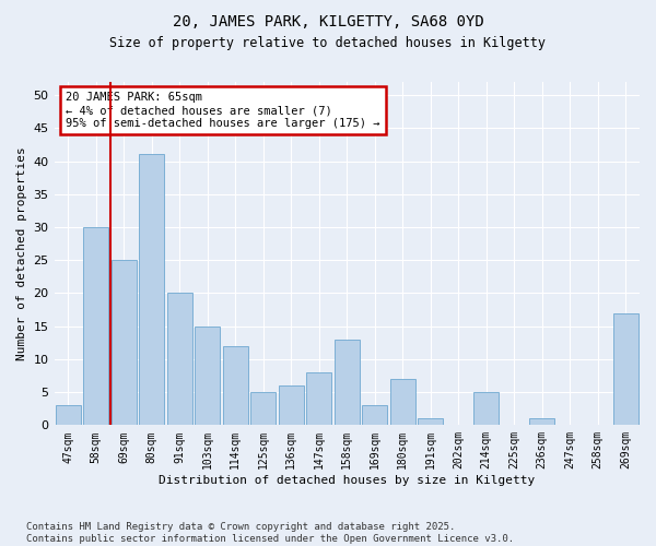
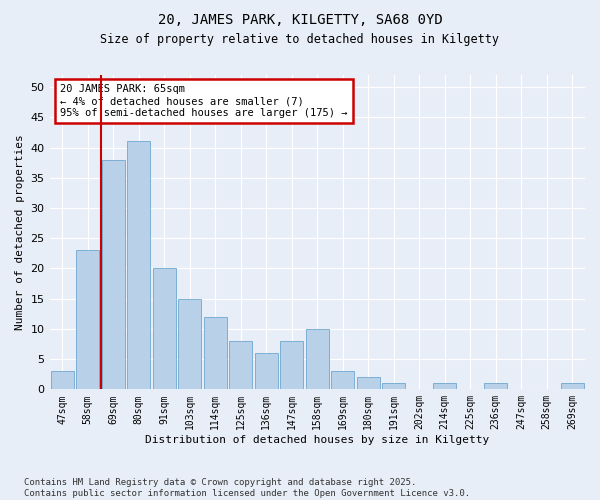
58sqm: 30 -> 23
69sqm: 25 -> 38
125sqm: 5 -> 8
158sqm: 13 -> 10
180sqm: 7 -> 2
214sqm: 5 -> 1
269sqm: 17 -> 1
